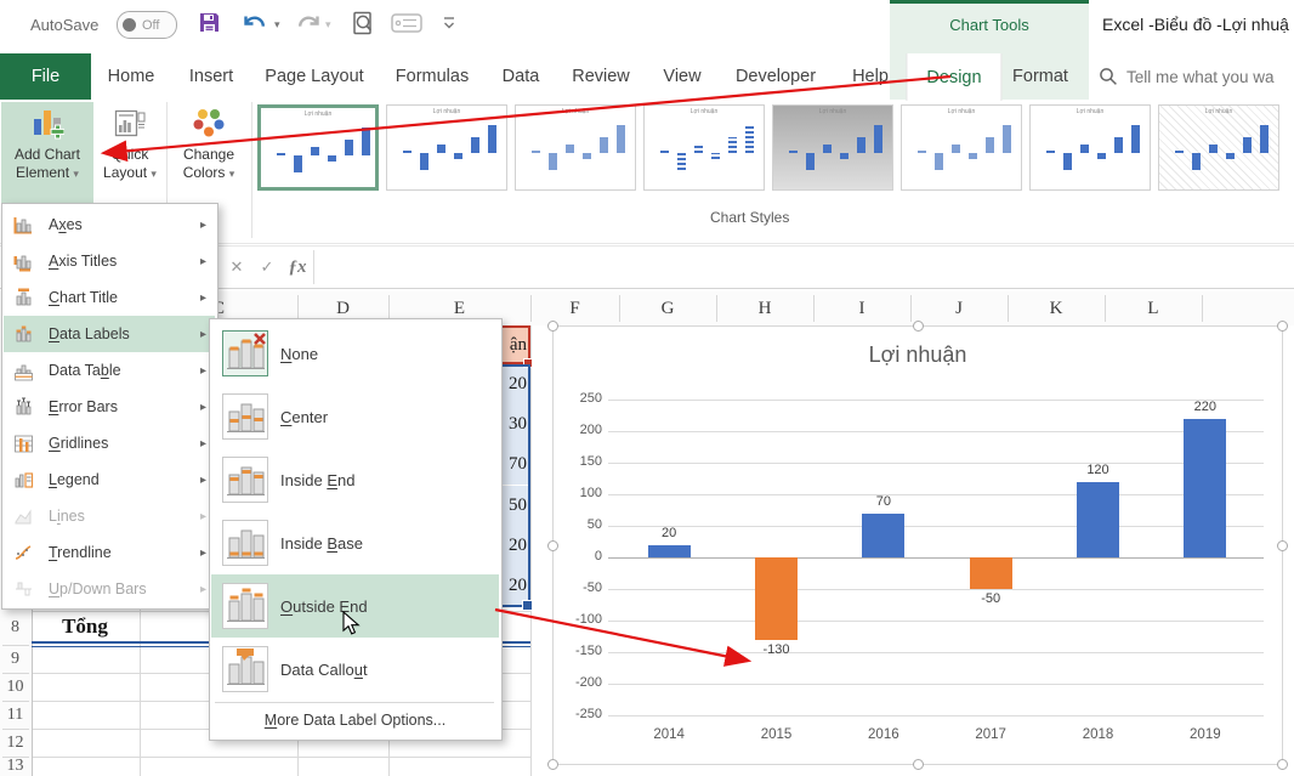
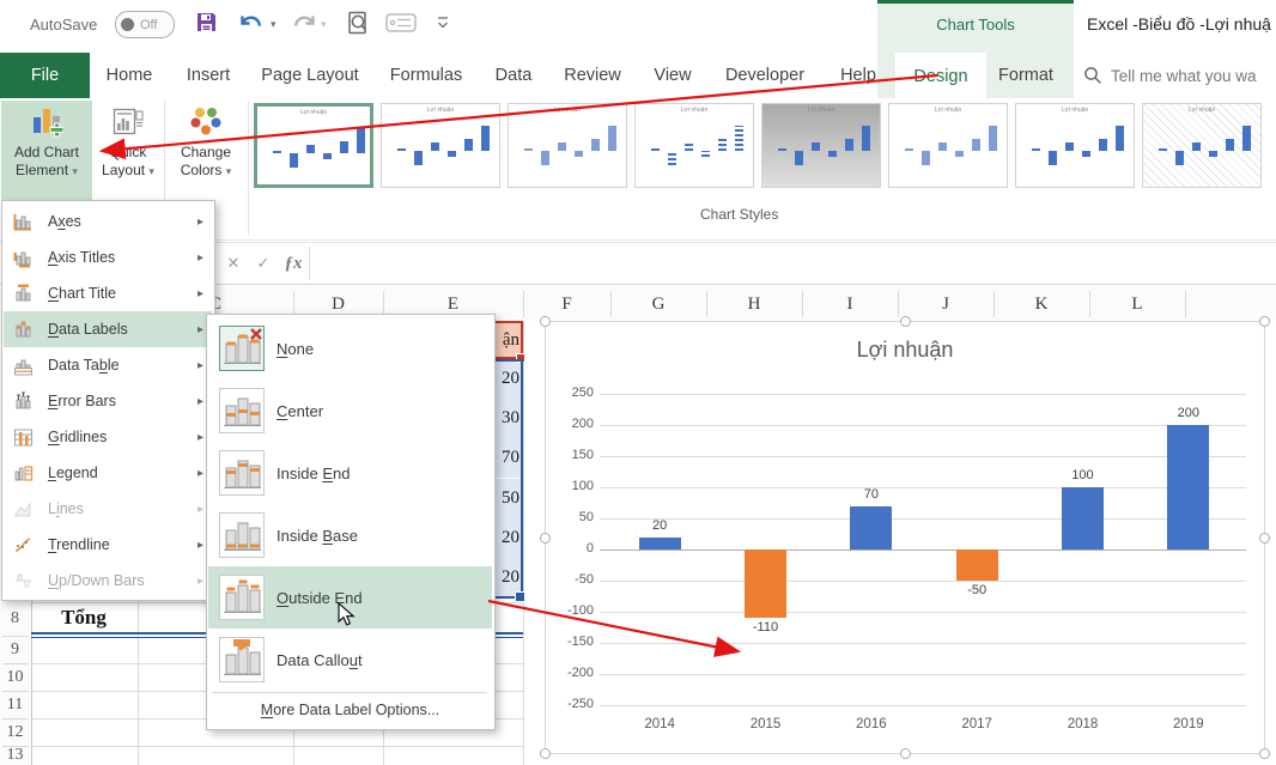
2015: -130 -> -110
2018: 120 -> 100
2019: 220 -> 200
